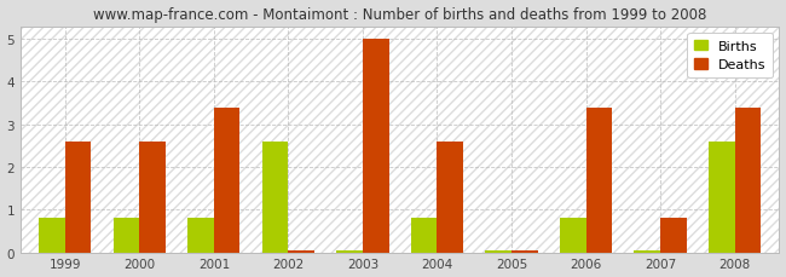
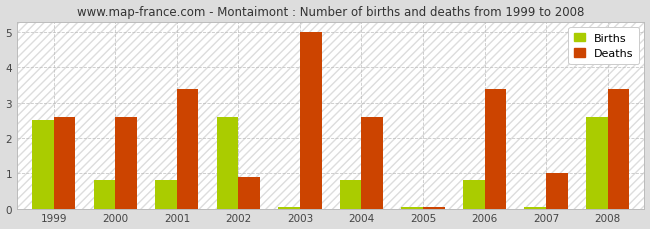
Births/1999: 0.80 -> 2.50
Deaths/2002: 0.05 -> 0.90
Deaths/2007: 0.80 -> 1.00
